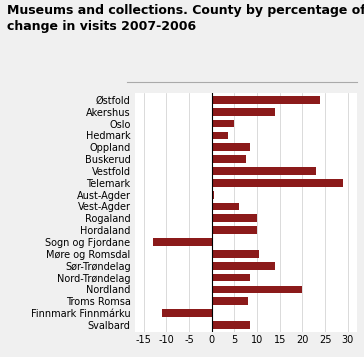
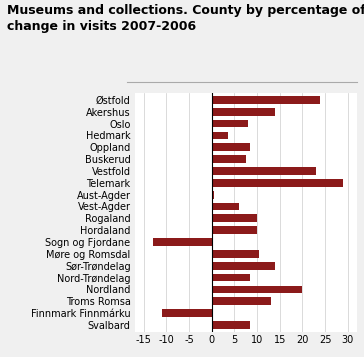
Oslo: 5.0 -> 8.0
Troms Romsa: 8.0 -> 13.0
